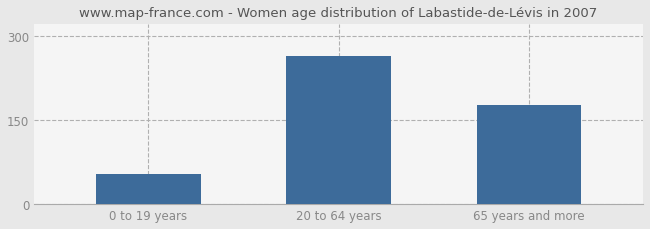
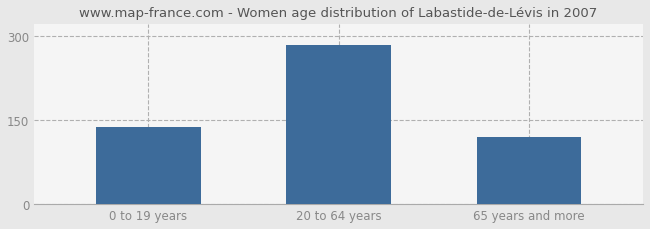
0 to 19 years: 54 -> 137
20 to 64 years: 264 -> 284
65 years and more: 176 -> 120
